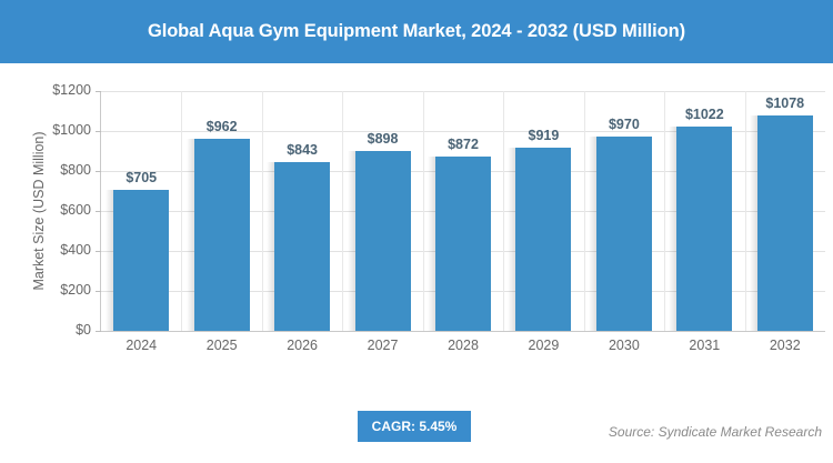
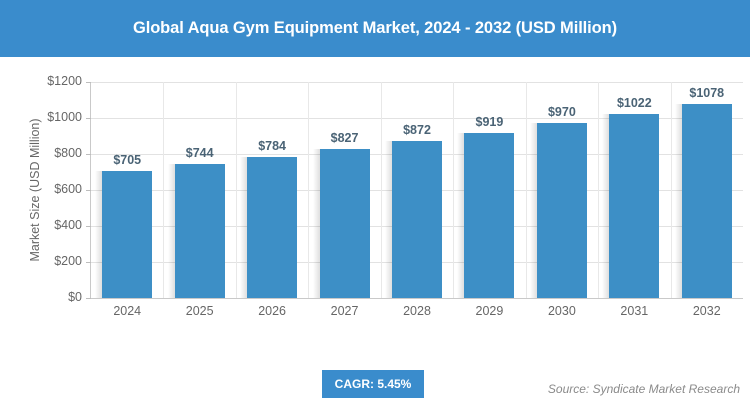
2025: $962 -> $744
2026: $843 -> $784
2027: $898 -> $827
